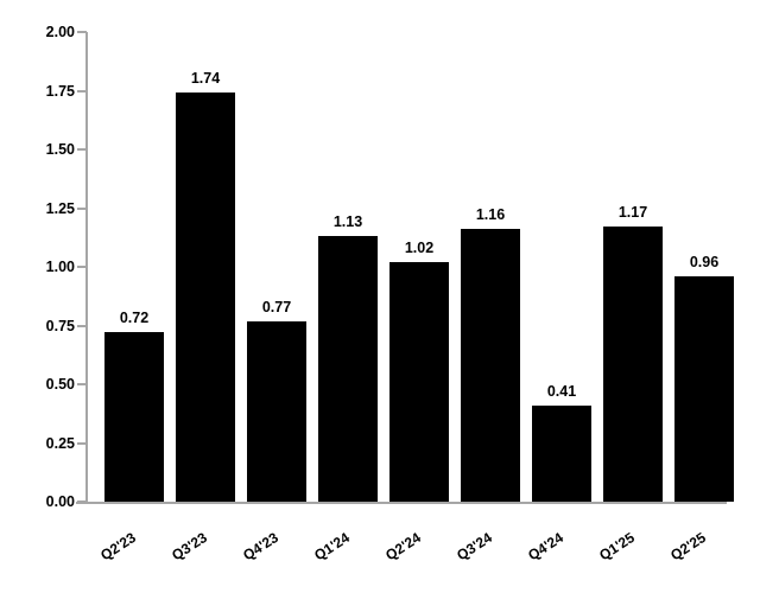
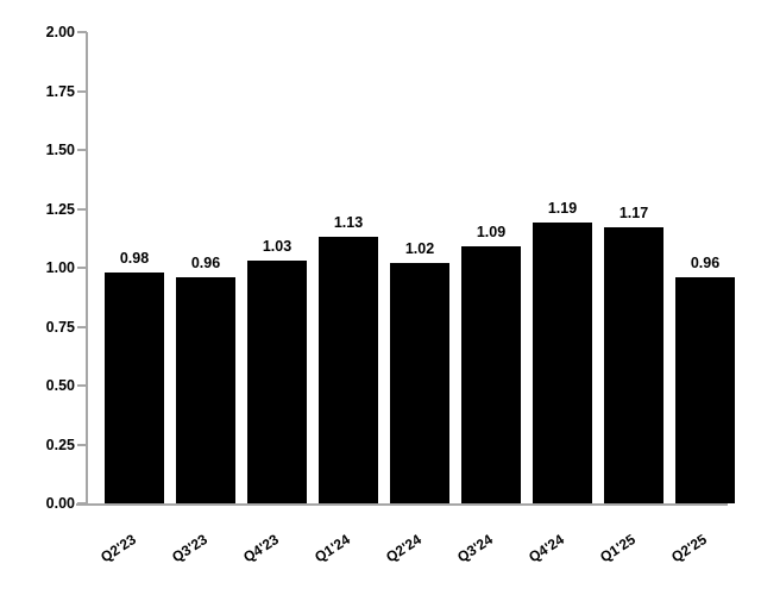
Q2'23: 0.72 -> 0.98
Q3'23: 1.74 -> 0.96
Q4'23: 0.77 -> 1.03
Q3'24: 1.16 -> 1.09
Q4'24: 0.41 -> 1.19
